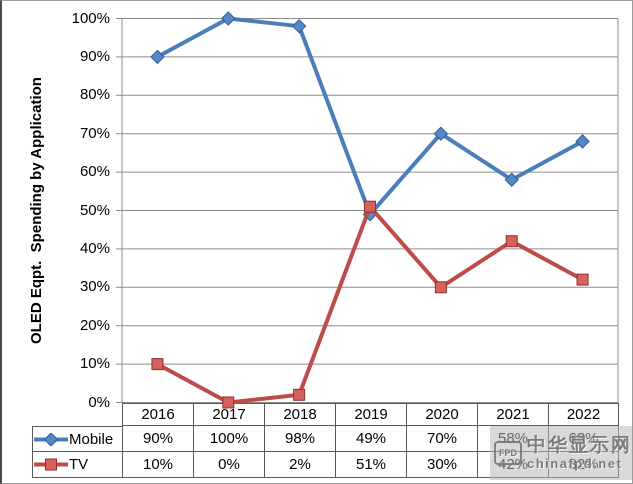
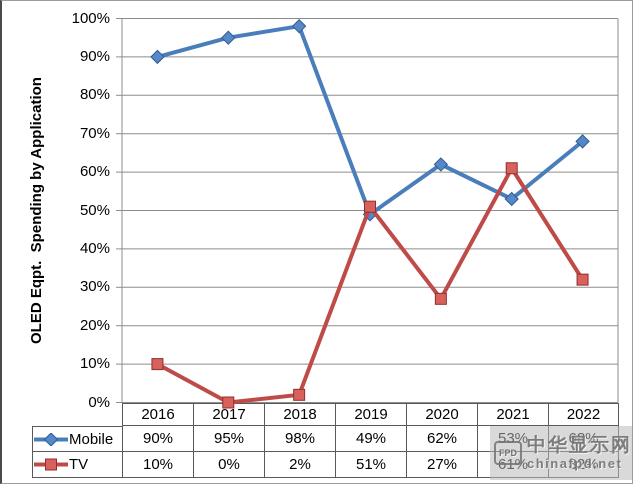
Mobile/2017: 100% -> 95%
Mobile/2020: 70% -> 62%
TV/2020: 30% -> 27%
Mobile/2021: 58% -> 53%
TV/2021: 42% -> 61%
